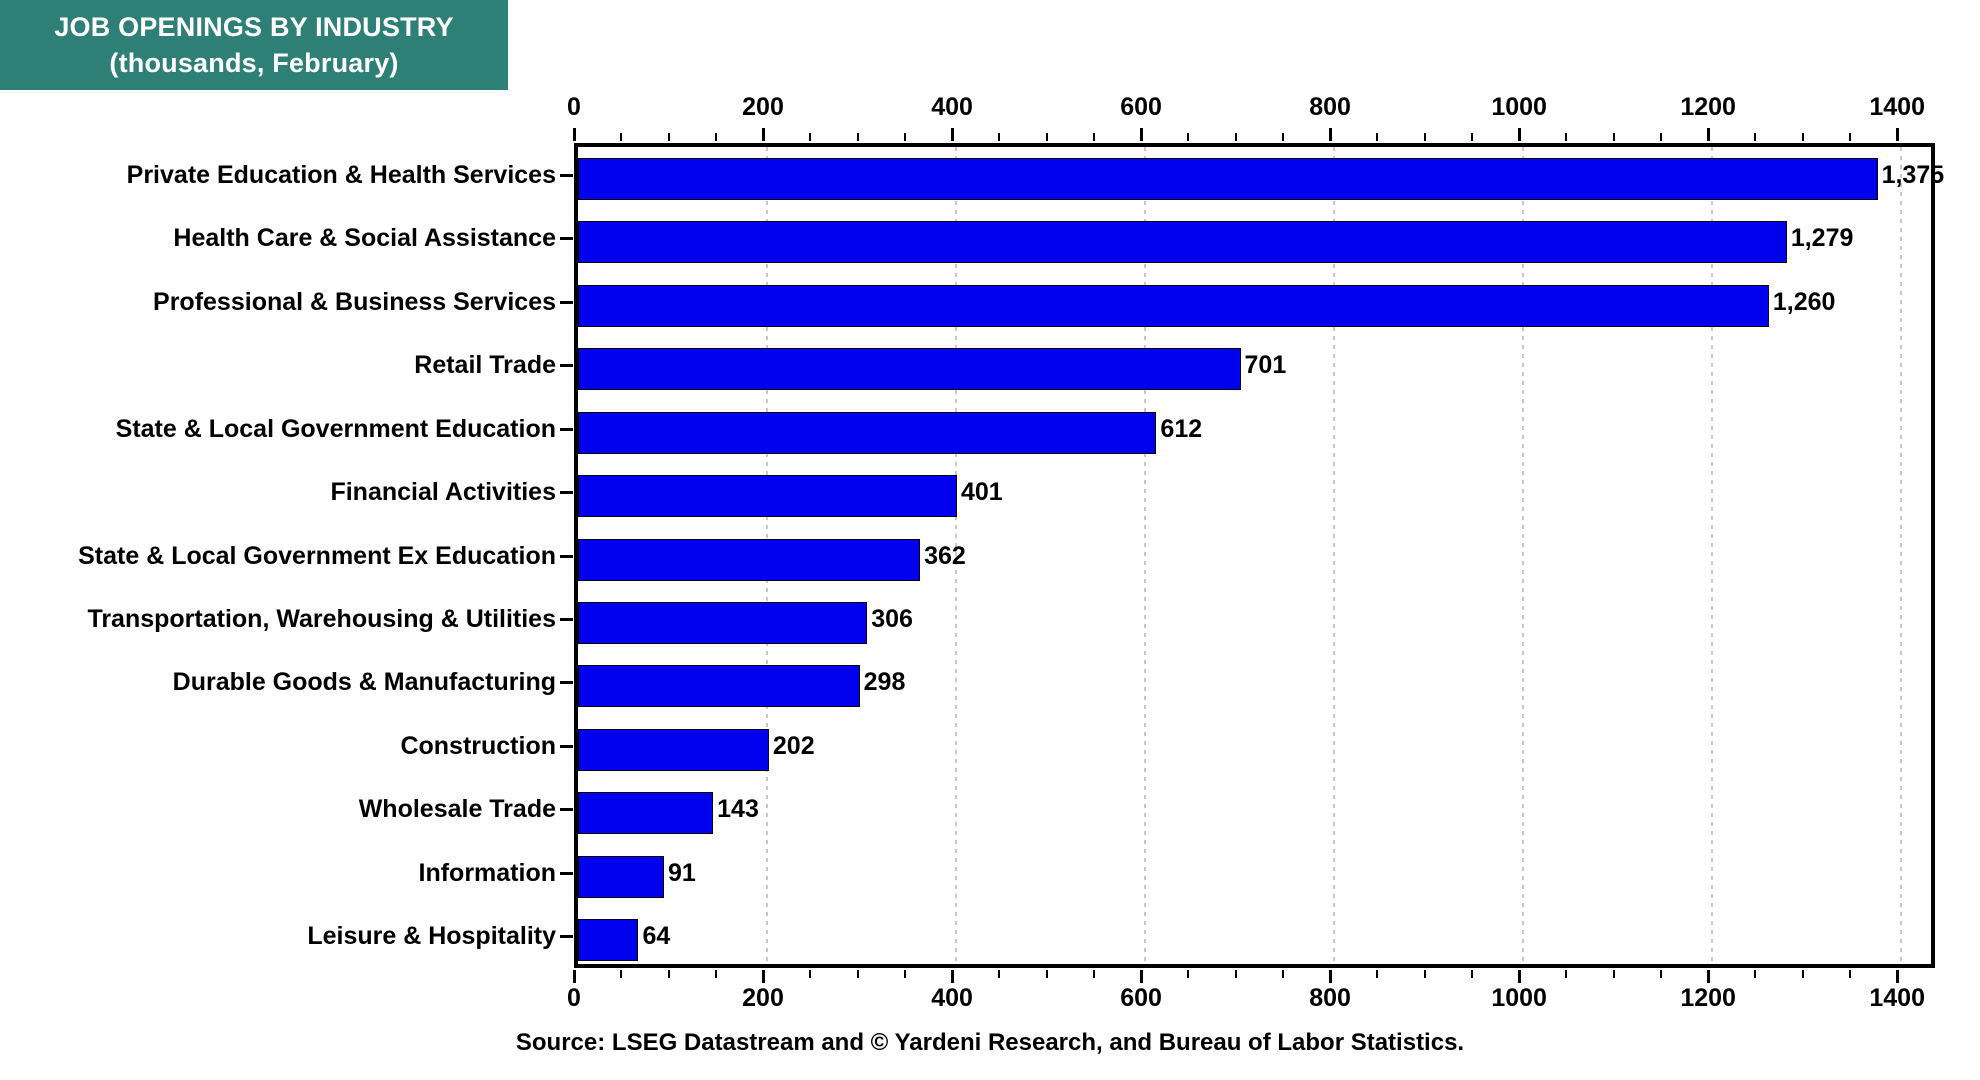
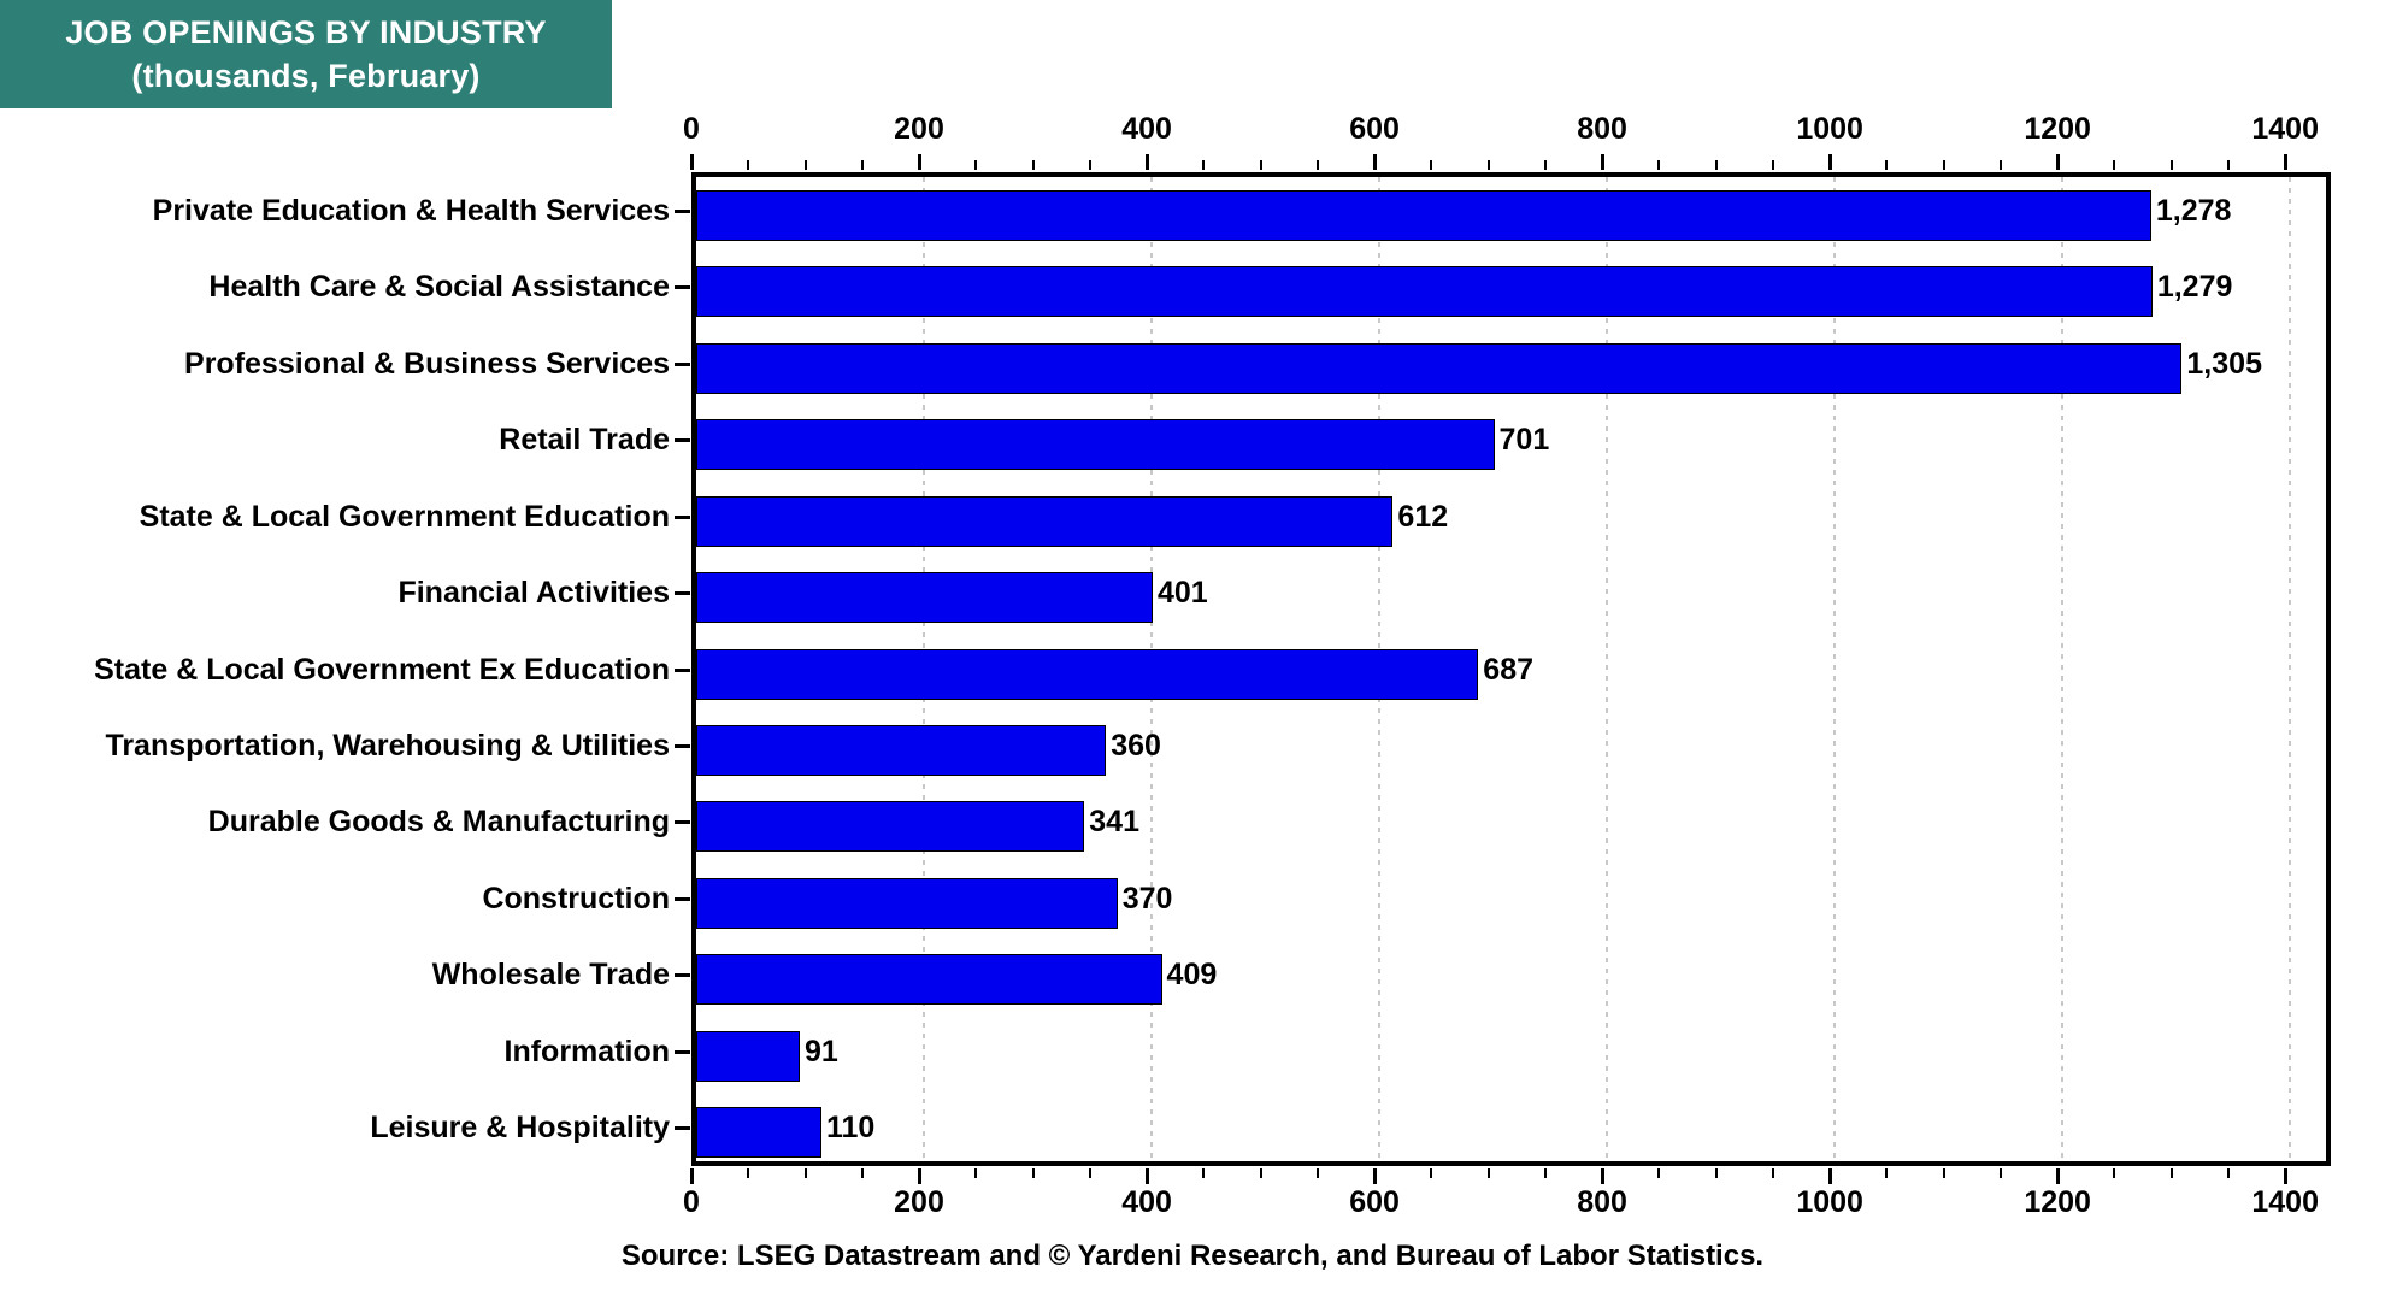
Private Education & Health Services: 1,375 -> 1,278
Professional & Business Services: 1,260 -> 1,305
State & Local Government Ex Education: 362 -> 687
Transportation, Warehousing & Utilities: 306 -> 360
Durable Goods & Manufacturing: 298 -> 341
Construction: 202 -> 370
Wholesale Trade: 143 -> 409
Leisure & Hospitality: 64 -> 110
